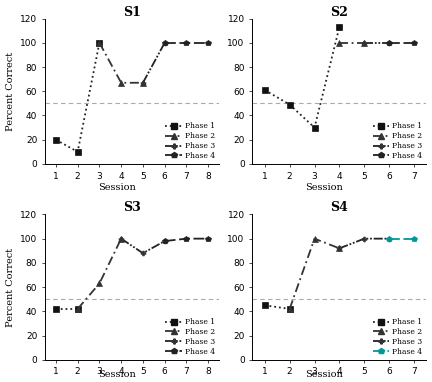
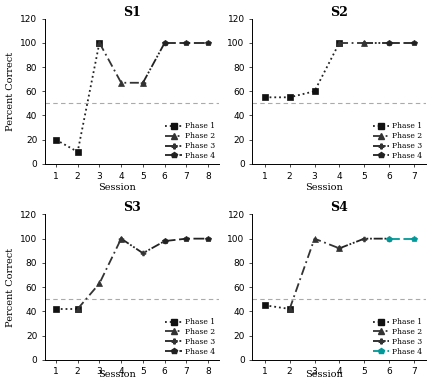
S2/1: 61 -> 55
S2/2: 49 -> 55
S2/3: 30 -> 60
S2/4: 113 -> 100
